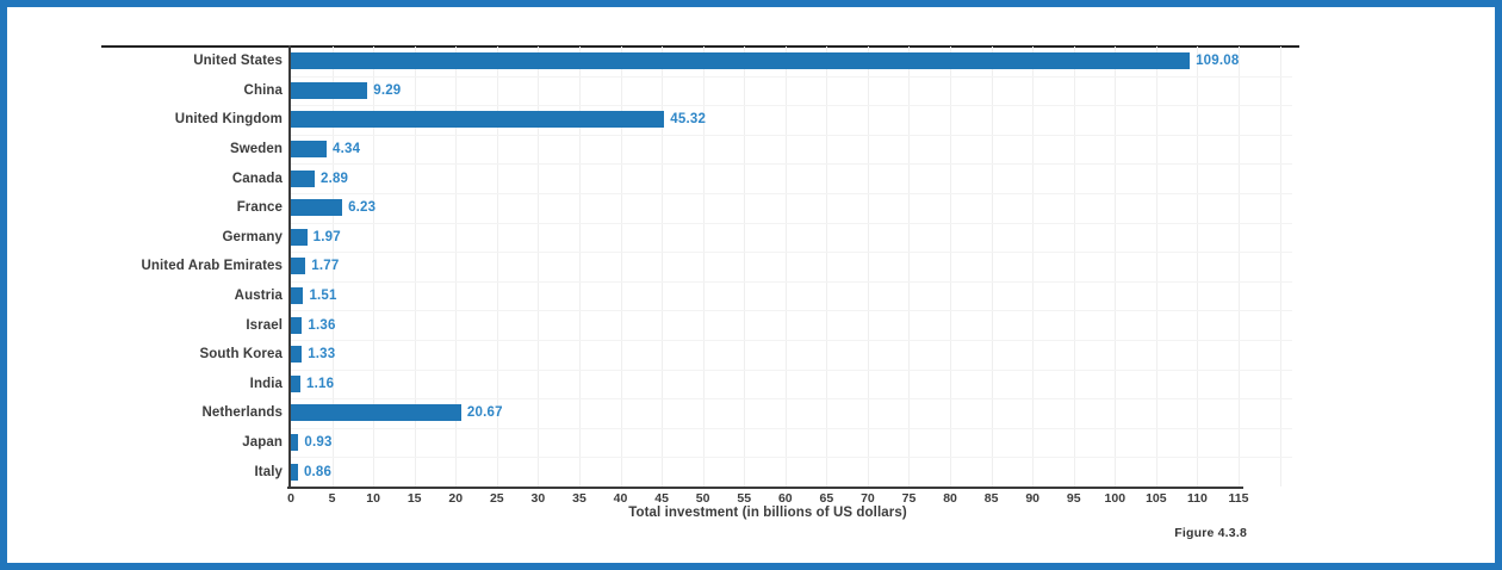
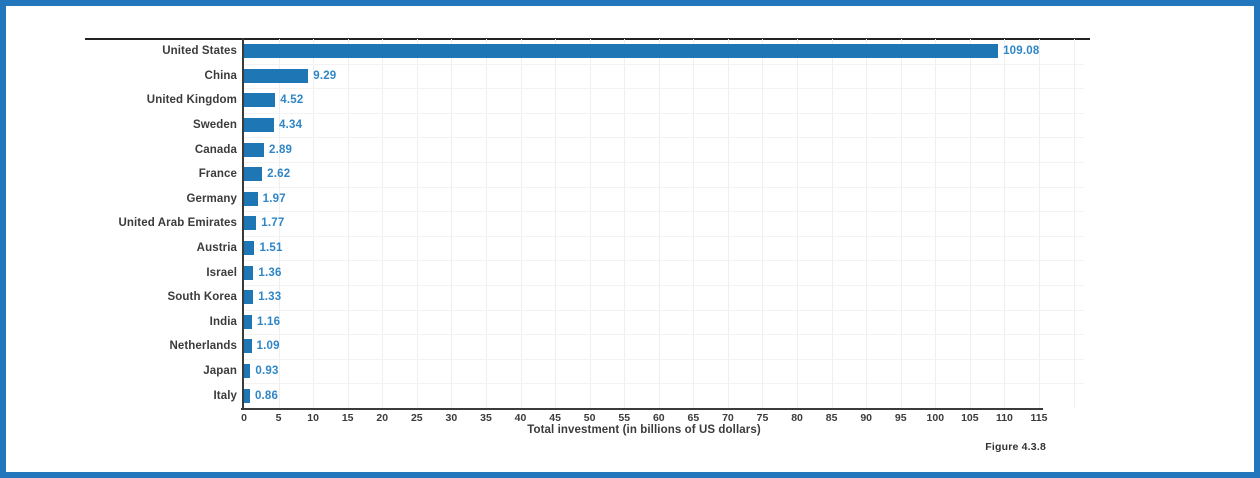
United Kingdom: 45.32 -> 4.52
France: 6.23 -> 2.62
Netherlands: 20.67 -> 1.09
